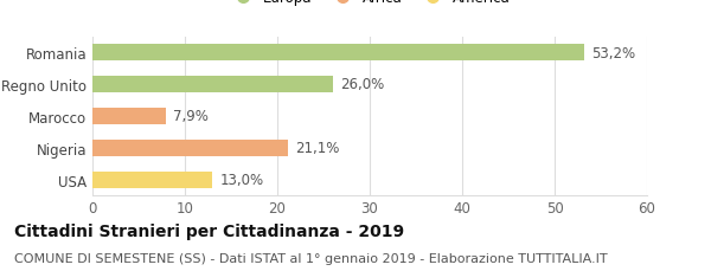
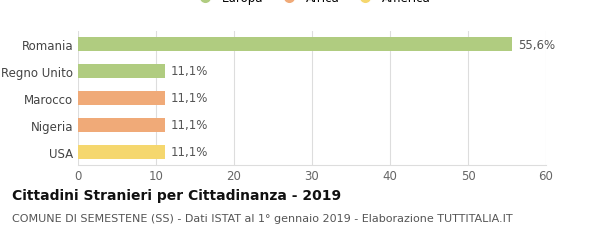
Romania: 53,2% -> 55,6%
Regno Unito: 26,0% -> 11,1%
Marocco: 7,9% -> 11,1%
Nigeria: 21,1% -> 11,1%
USA: 13,0% -> 11,1%
